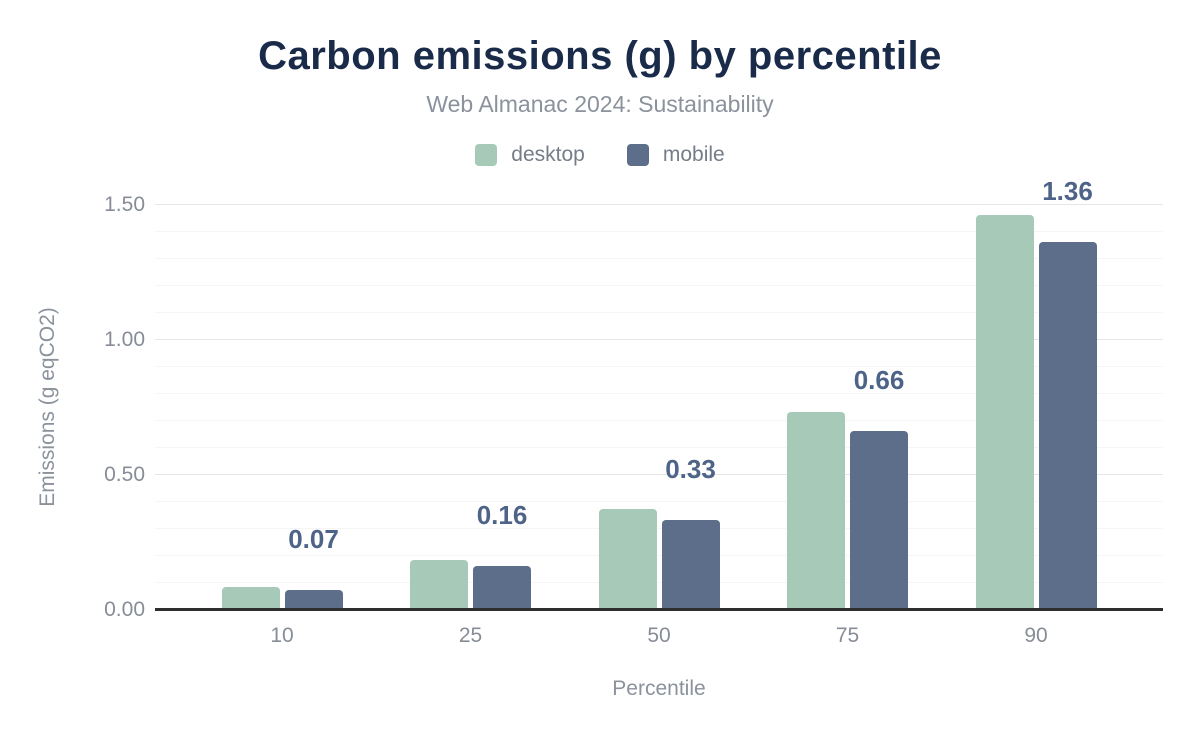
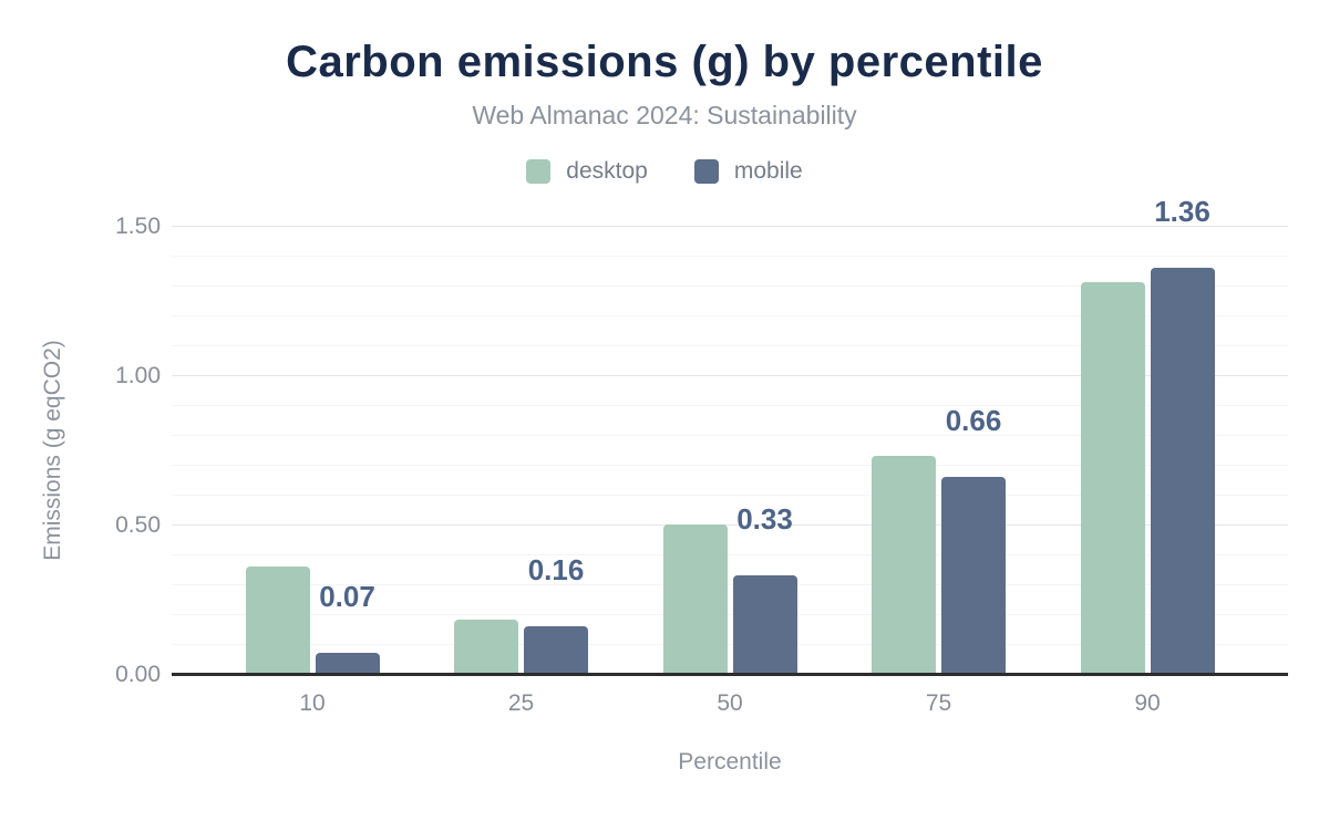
desktop/10: 0.08 -> 0.36
desktop/50: 0.37 -> 0.50
desktop/90: 1.46 -> 1.31
